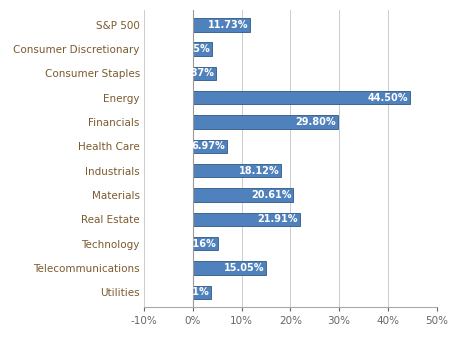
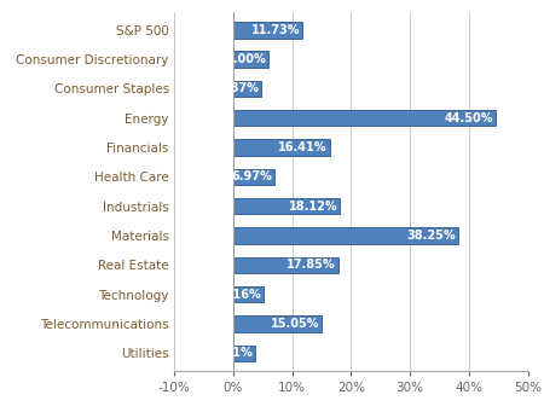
Consumer Discretionary: 4.0% -> 6.0%
Financials: 29.80% -> 16.41%
Materials: 20.61% -> 38.25%
Real Estate: 21.91% -> 17.85%
